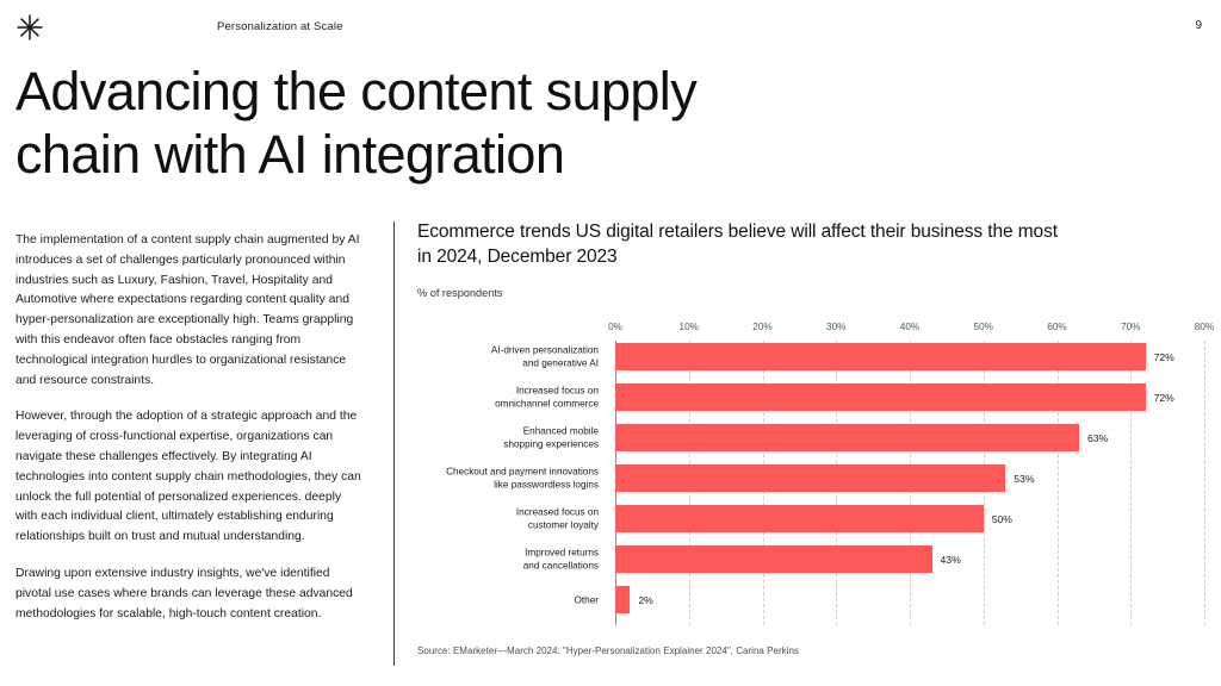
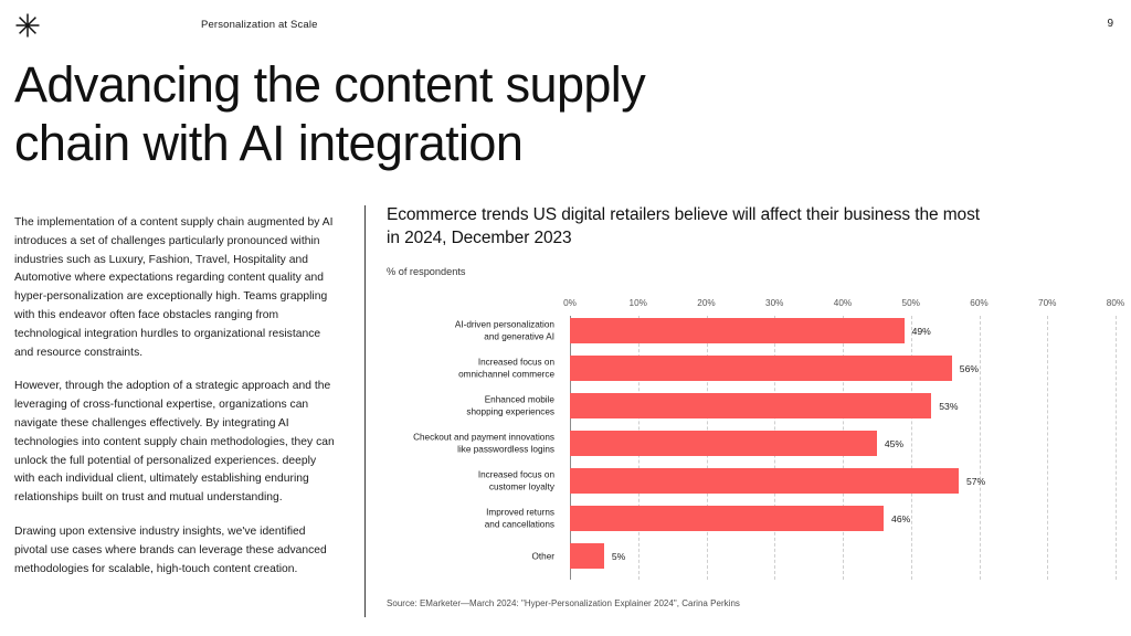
AI-driven personalization and generative AI: 72% -> 49%
Increased focus on omnichannel commerce: 72% -> 56%
Enhanced mobile shopping experiences: 63% -> 53%
Checkout and payment innovations like passwordless logins: 53% -> 45%
Increased focus on customer loyalty: 50% -> 57%
Improved returns and cancellations: 43% -> 46%
Other: 2% -> 5%
